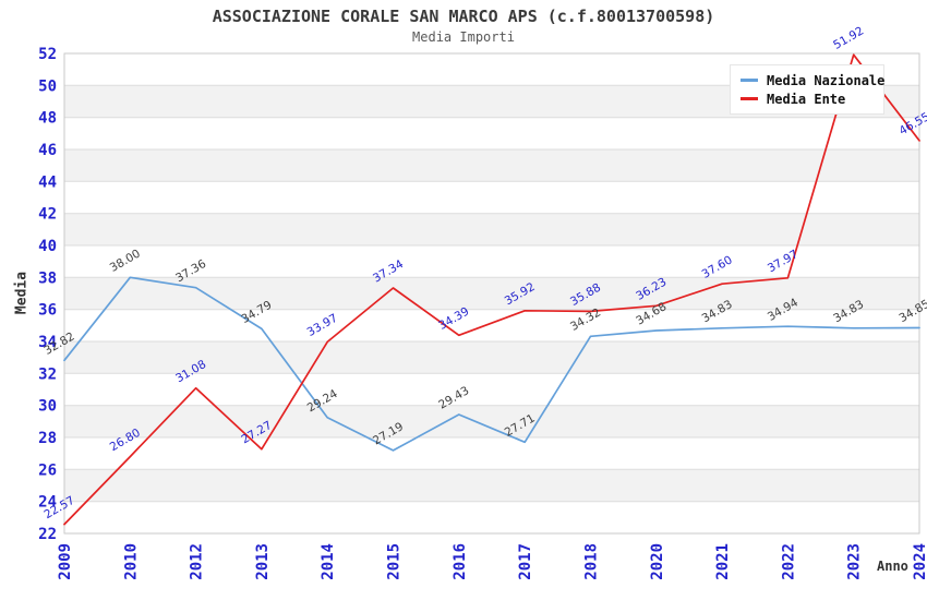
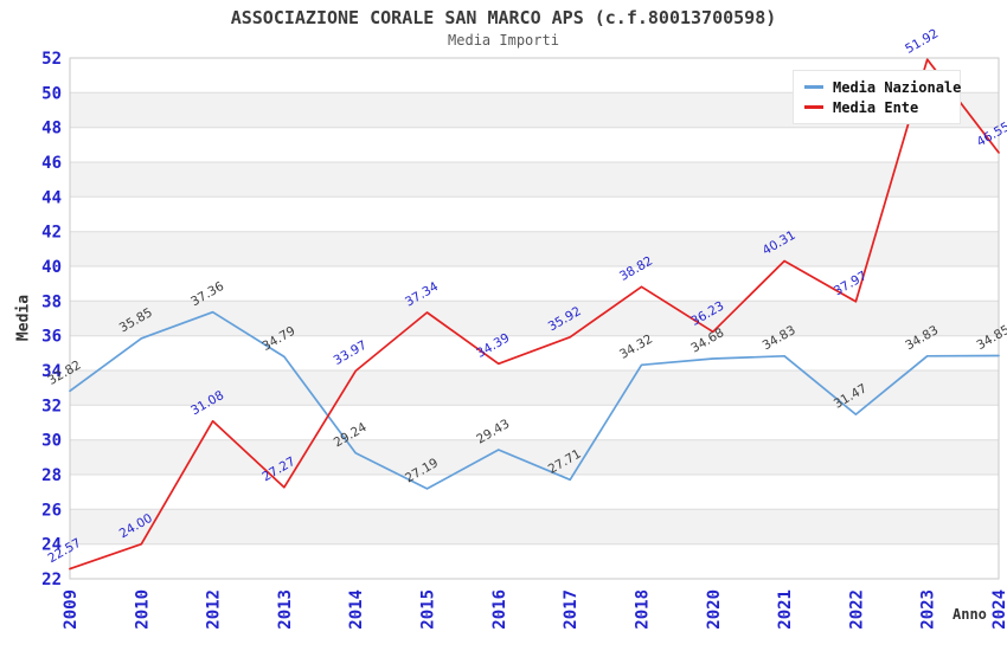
Media Nazionale/2010: 38.00 -> 35.85
Media Ente/2010: 26.80 -> 24.00
Media Ente/2018: 35.88 -> 38.82
Media Ente/2021: 37.60 -> 40.31
Media Nazionale/2022: 34.94 -> 31.47
